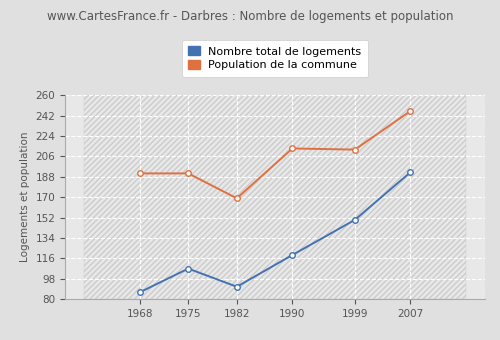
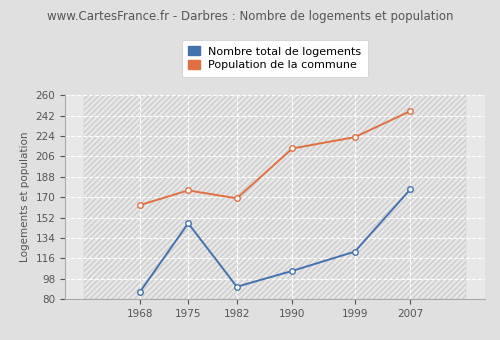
Population de la commune/1968: 191 -> 163
Nombre total de logements/1975: 107 -> 147
Population de la commune/1975: 191 -> 176
Nombre total de logements/1990: 119 -> 105
Nombre total de logements/1999: 150 -> 122
Population de la commune/1999: 212 -> 223
Nombre total de logements/2007: 192 -> 177
